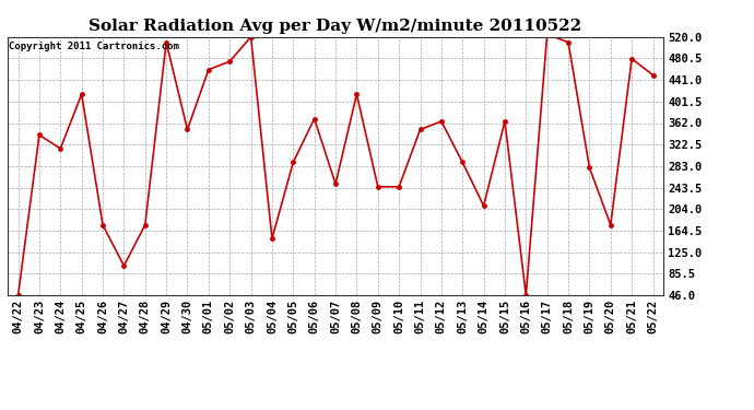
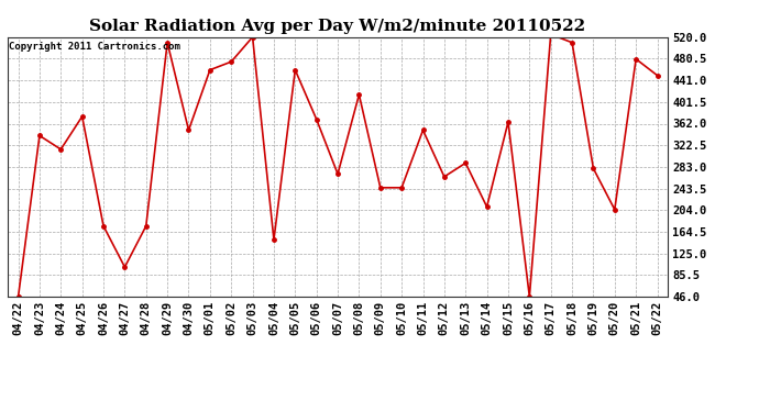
04/25: 415 -> 375
05/05: 290 -> 460
05/07: 250 -> 270
05/12: 365 -> 265
05/20: 175 -> 205
